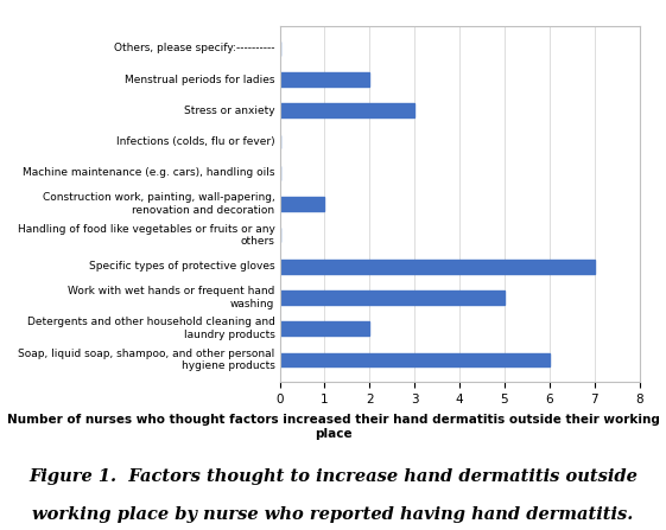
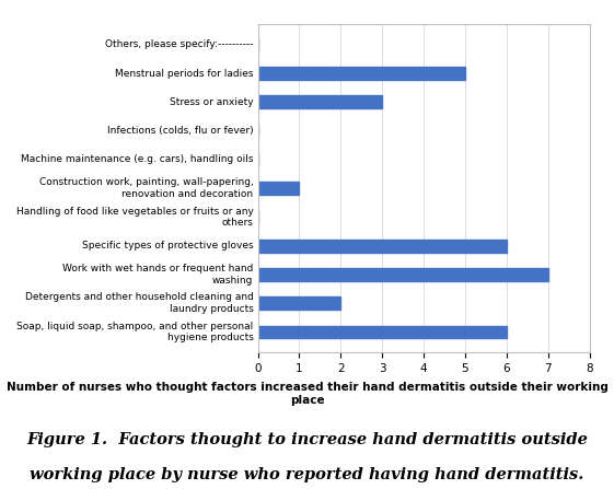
Menstrual periods for ladies: 2 -> 5
Specific types of protective gloves: 7 -> 6
Work with wet hands or frequent hand washing: 5 -> 7
